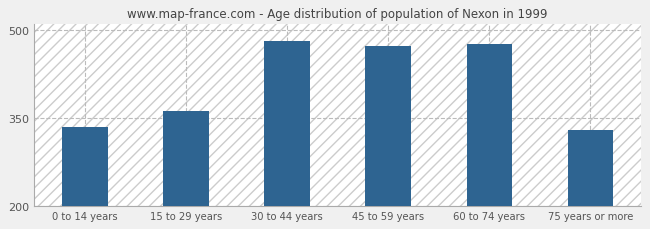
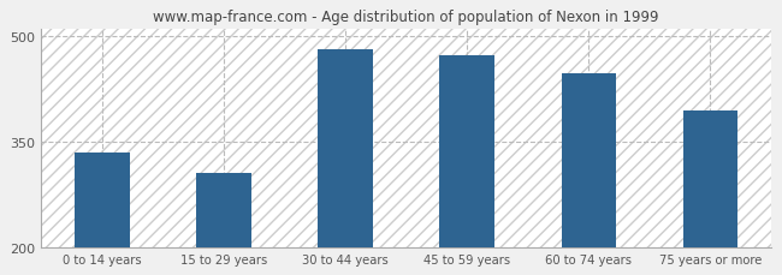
15 to 29 years: 362 -> 306
60 to 74 years: 476 -> 448
75 years or more: 330 -> 394
